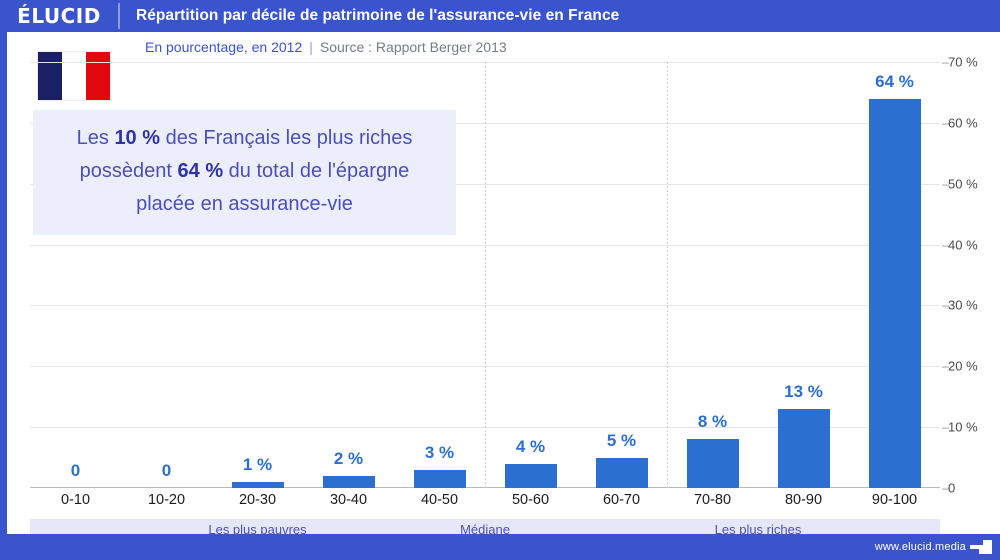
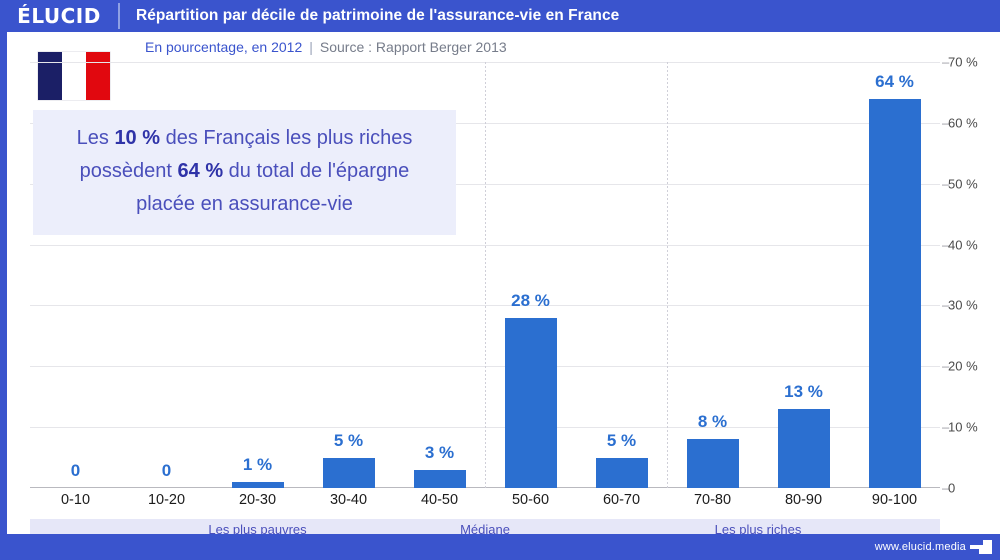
30-40: 2 -> 5
50-60: 4 -> 28
